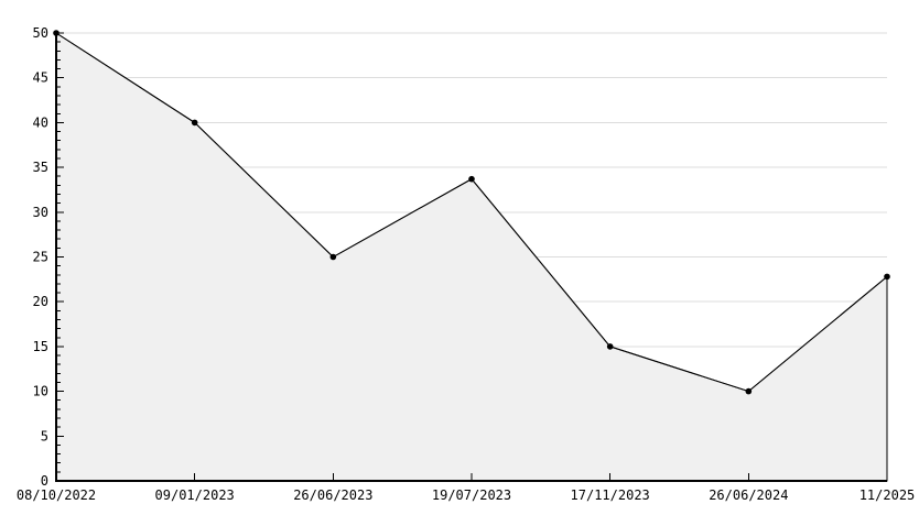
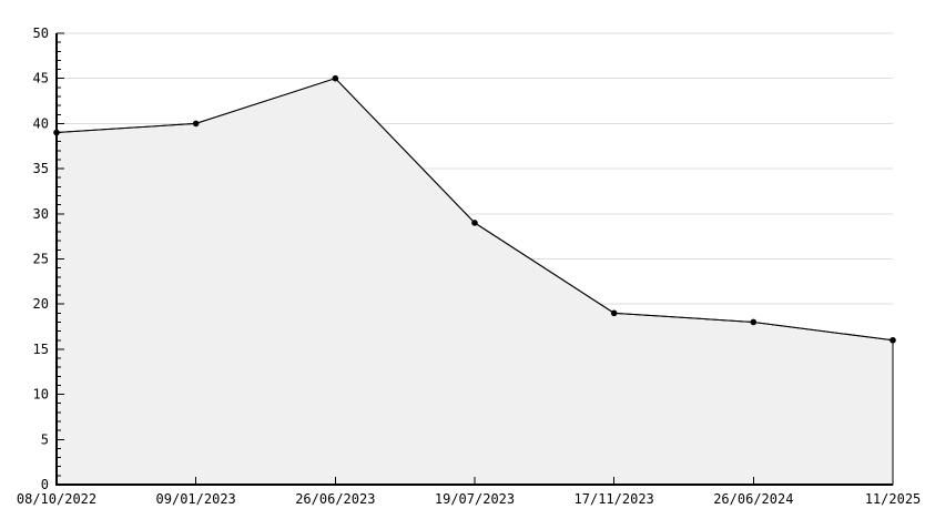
08/10/2022: 50 -> 39
26/06/2023: 25 -> 45
19/07/2023: 34 -> 29
17/11/2023: 15 -> 19
26/06/2024: 10 -> 18
11/2025: 23 -> 16
